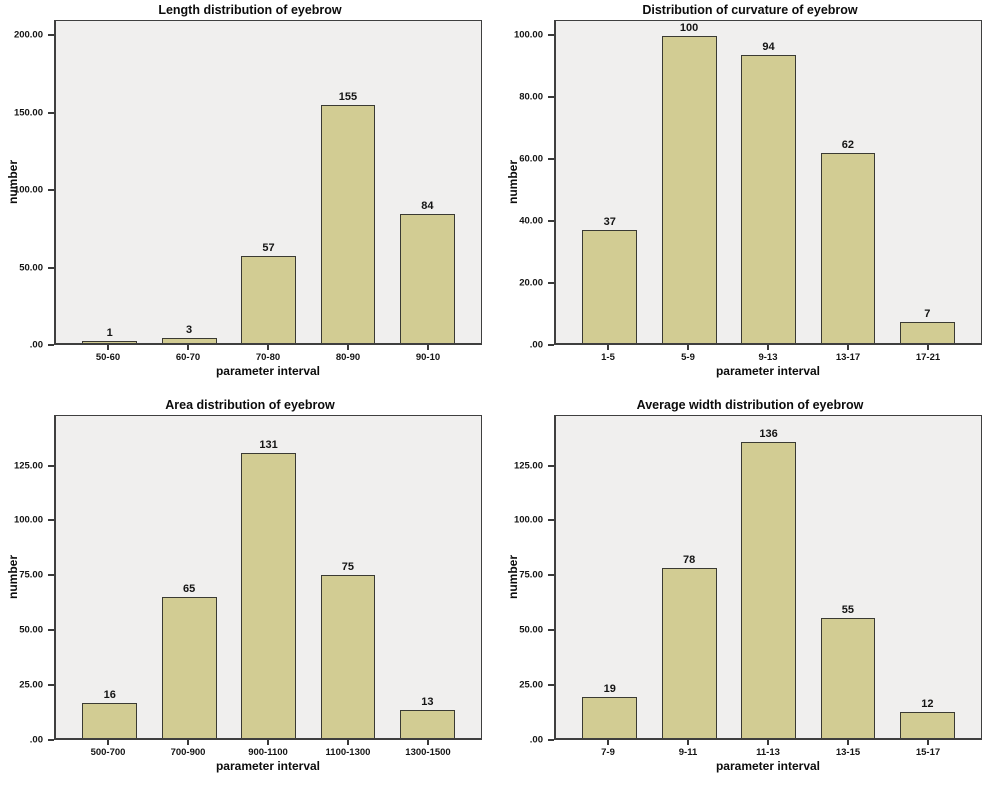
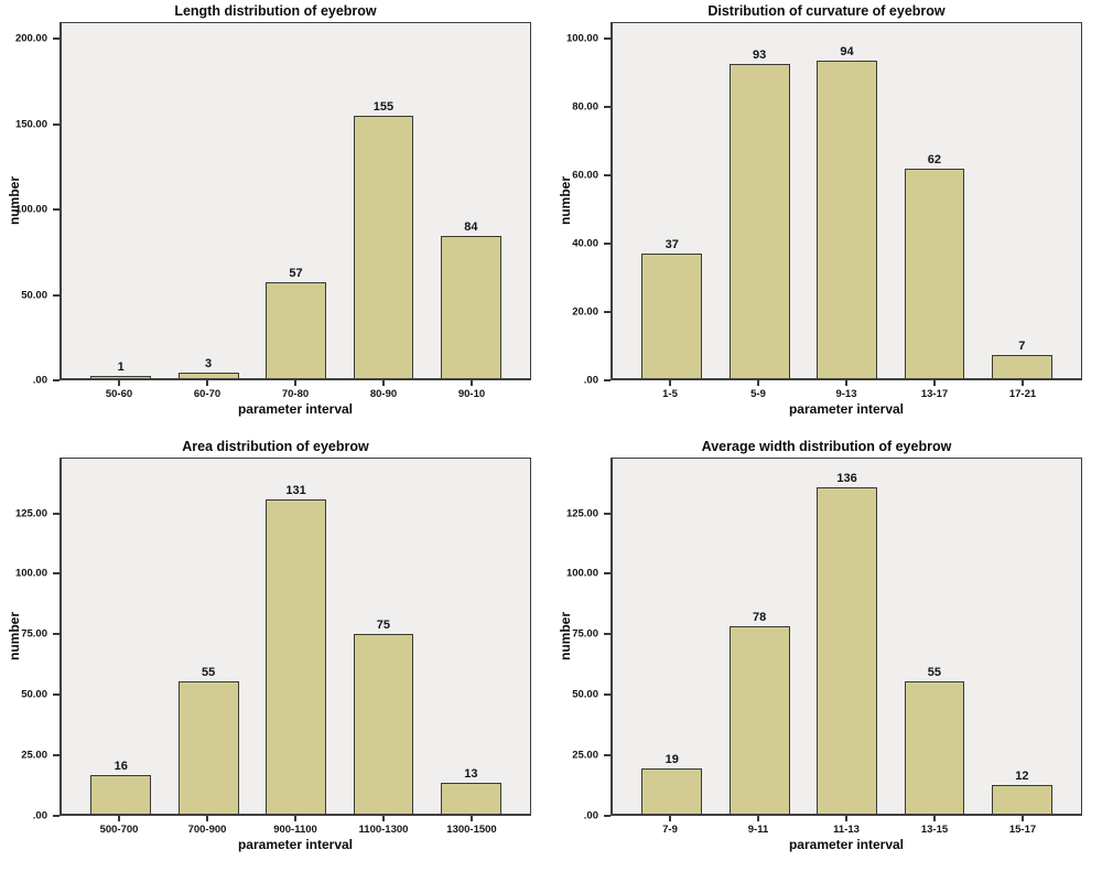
Distribution of curvature of eyebrow/5-9: 100 -> 93
Area distribution of eyebrow/700-900: 65 -> 55
